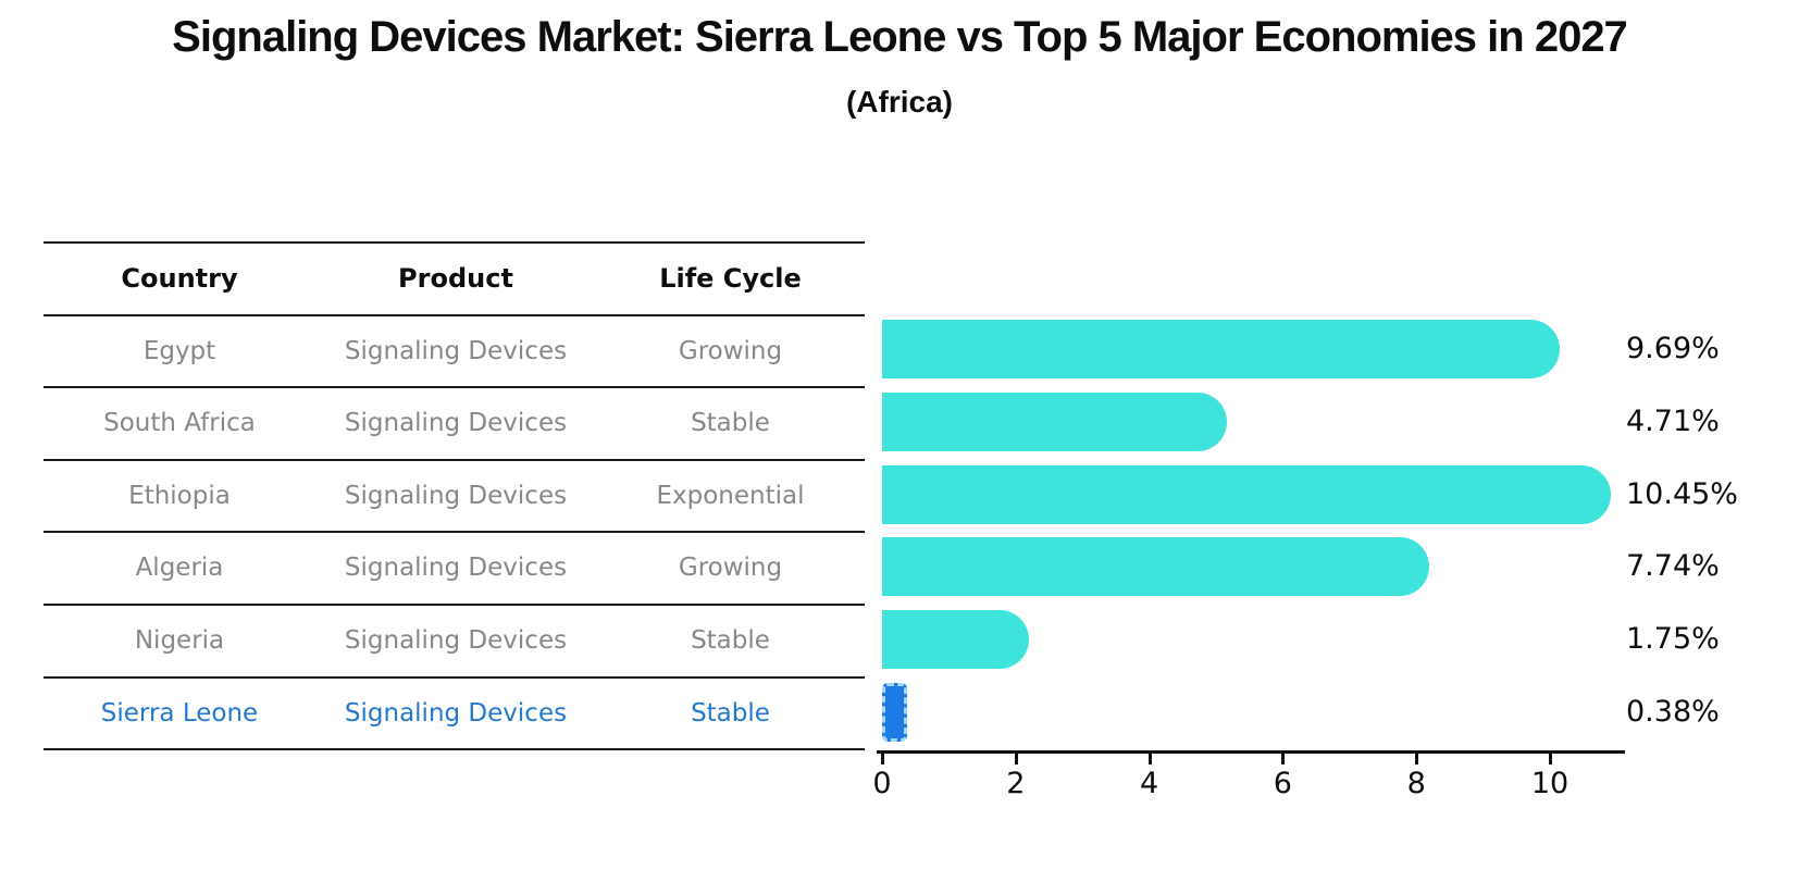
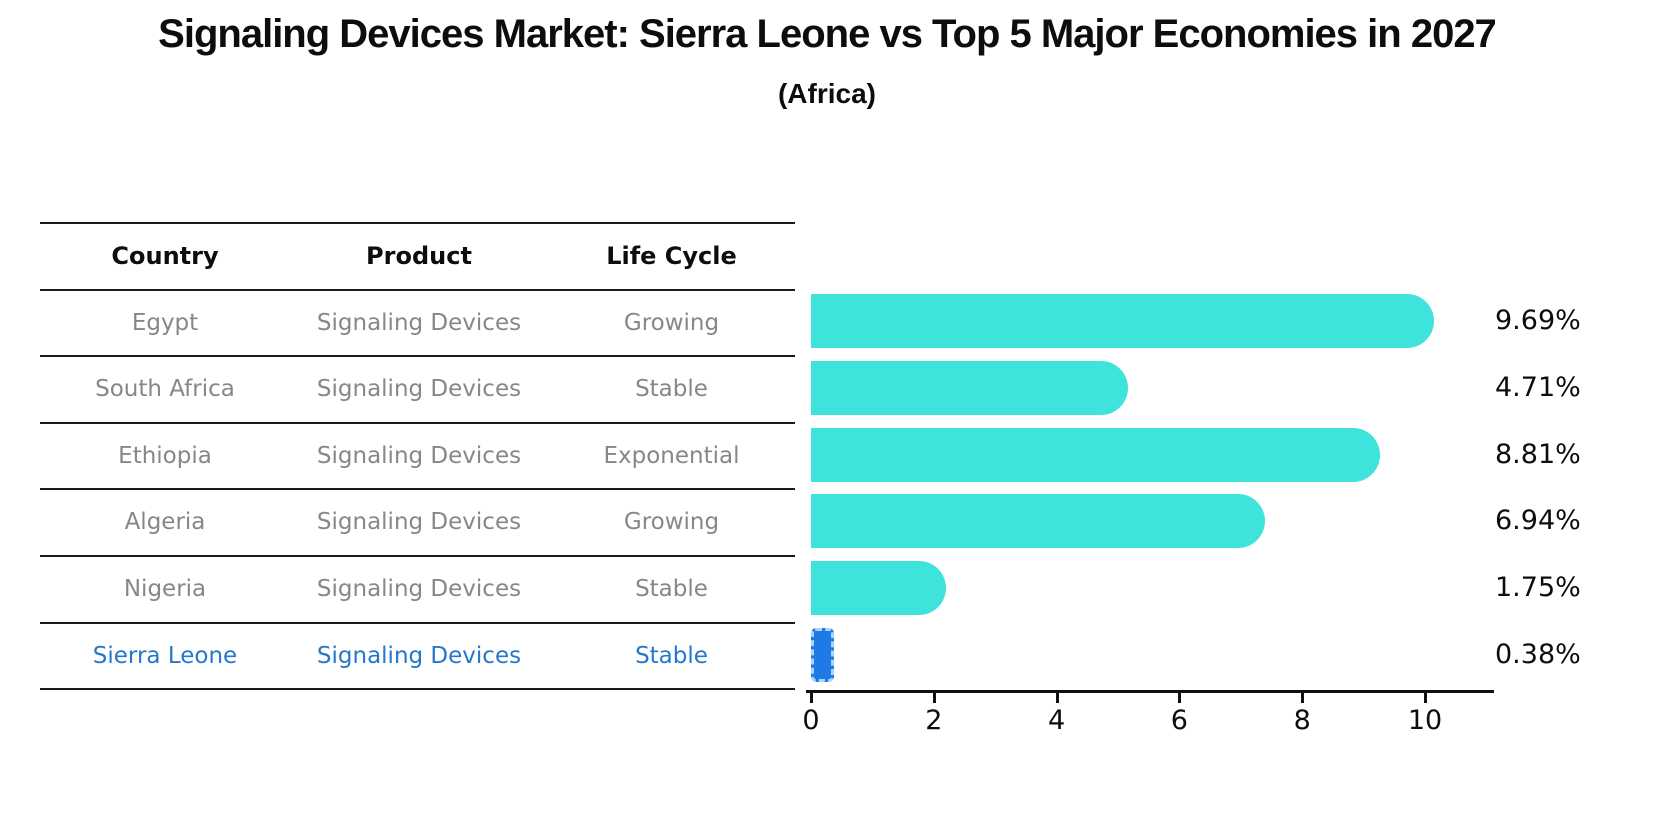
Ethiopia: 10.45% -> 8.81%
Algeria: 7.74% -> 6.94%
